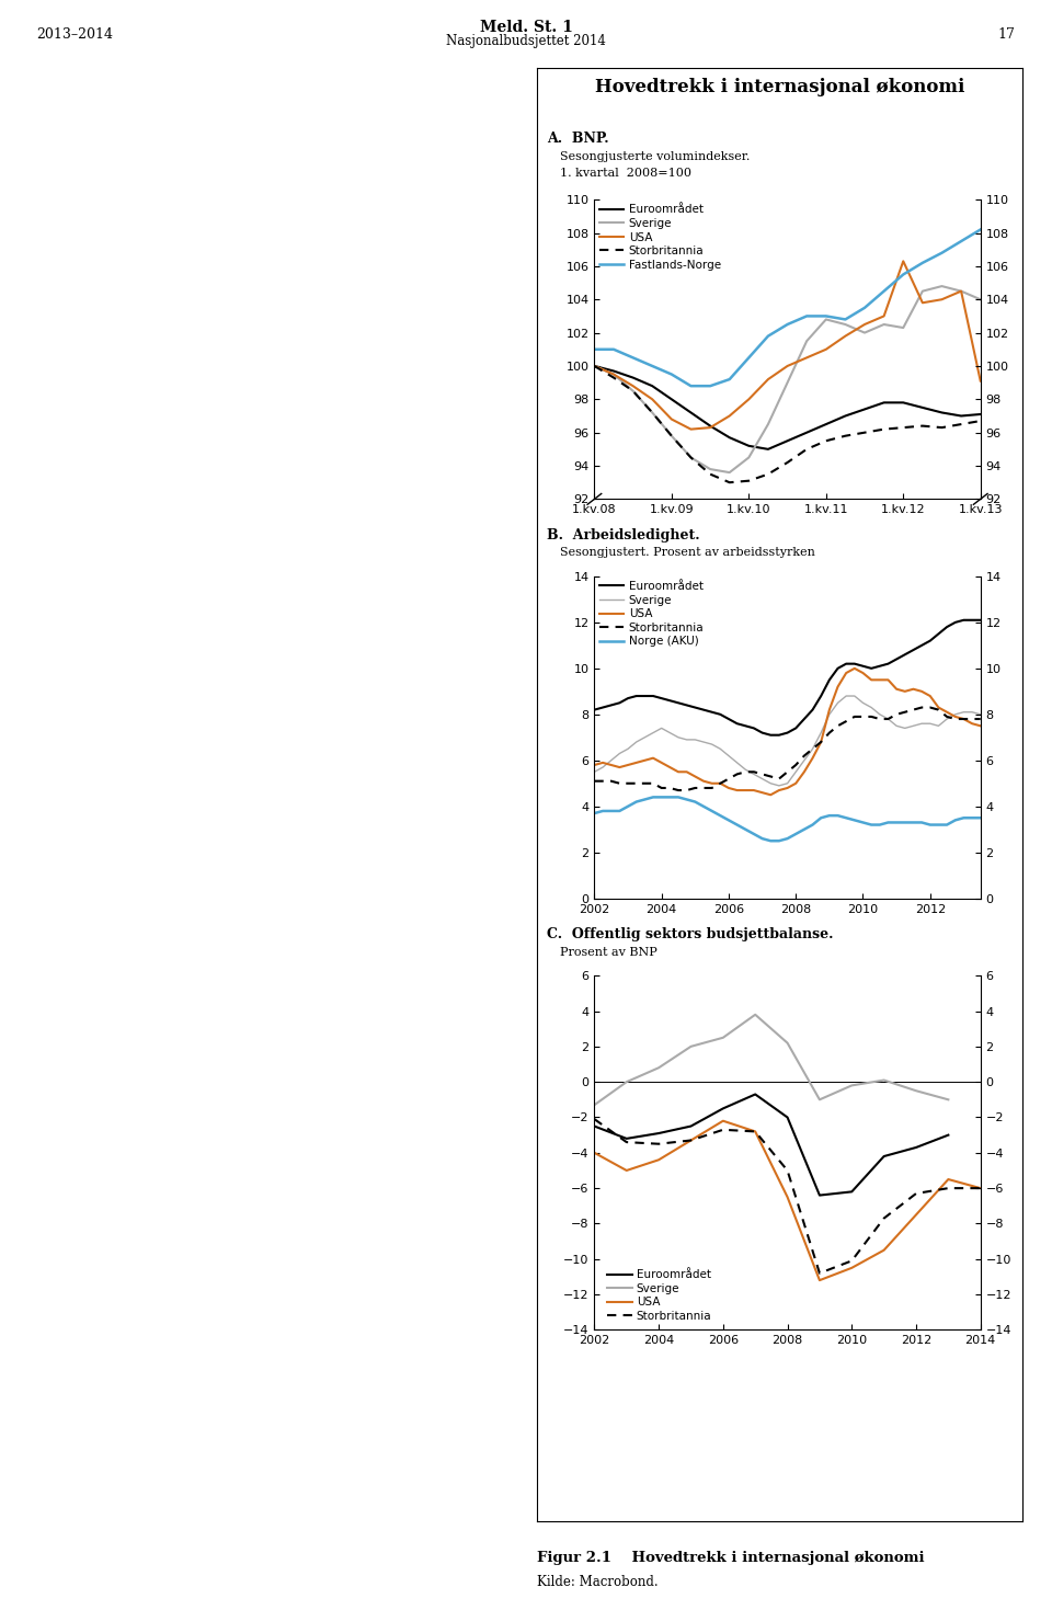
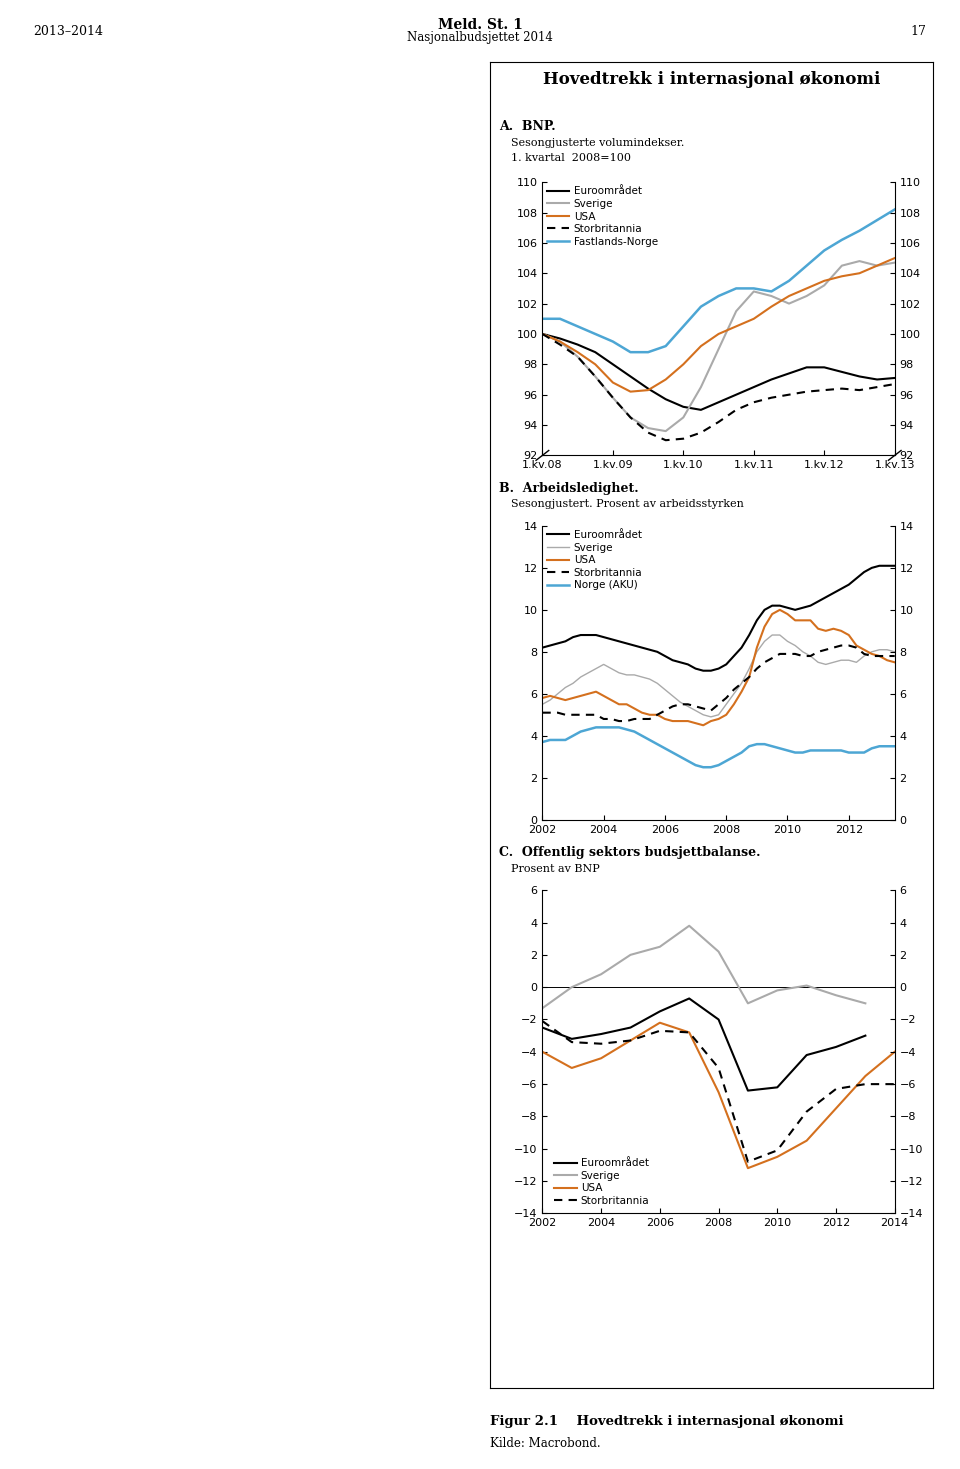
Sverige/1.kv.12: 102.3 -> 103.2
USA/1.kv.12: 106.3 -> 103.5
Sverige/1.kv.13: 104.0 -> 104.7
USA/1.kv.13: 99.1 -> 105.0
USA/2014: -6.0 -> -4.0
